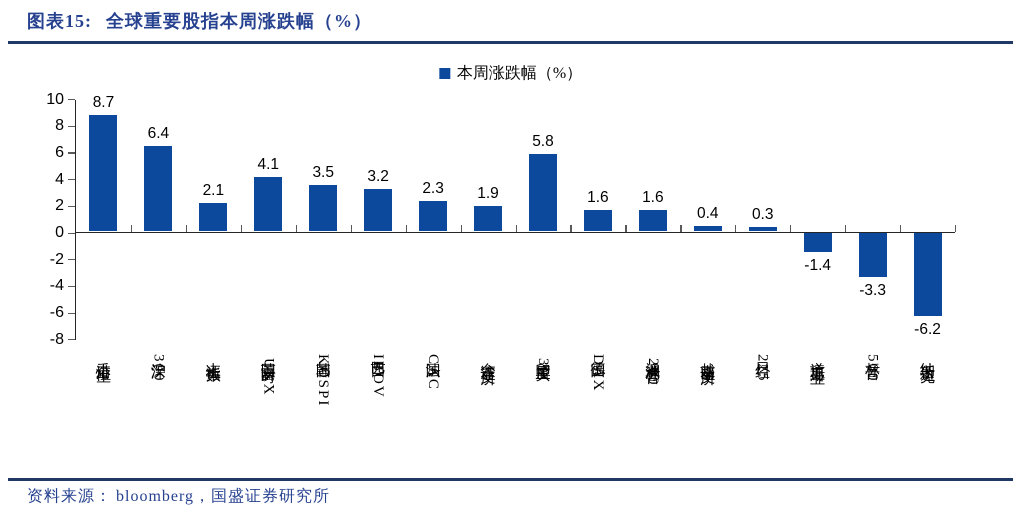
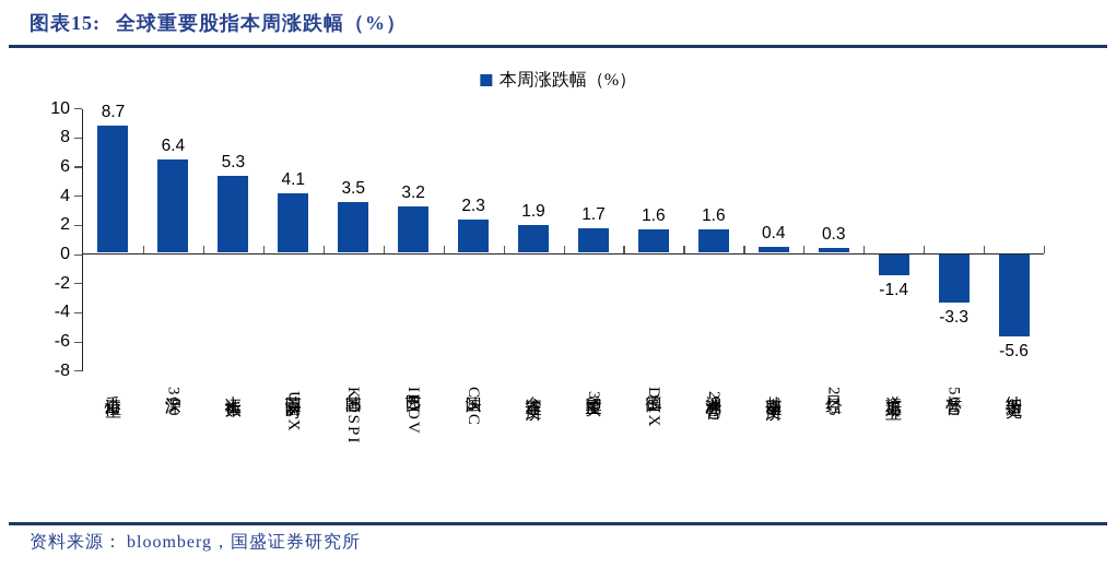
上证指数: 2.1 -> 5.3
印度孟买30: 5.8 -> 1.7
纳斯达克: -6.2 -> -5.6
